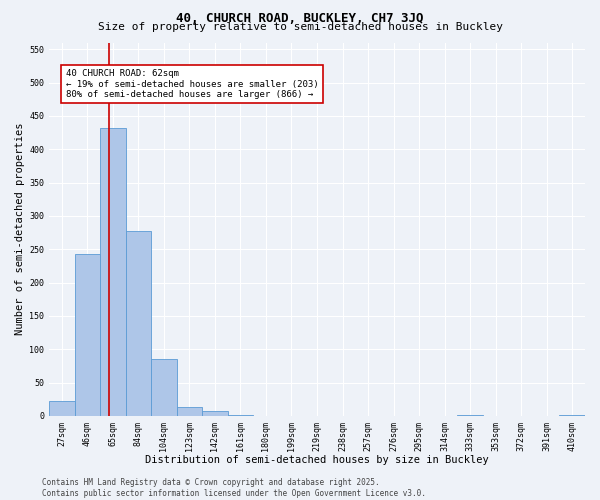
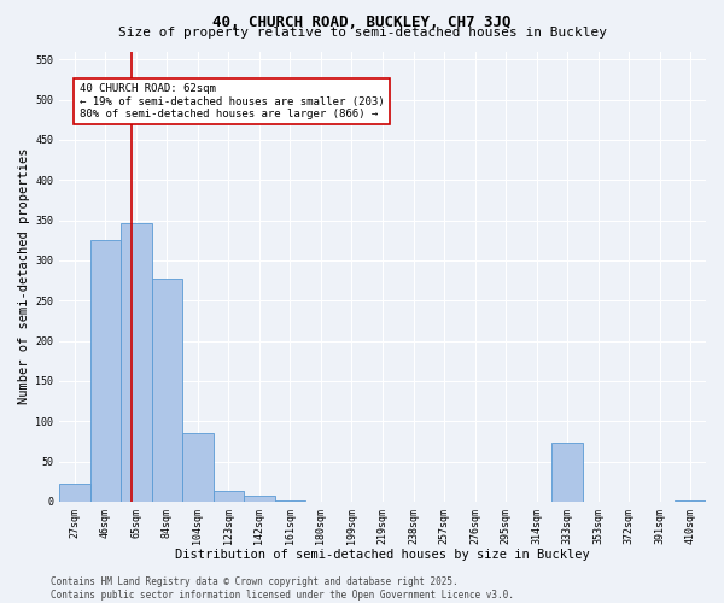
46sqm: 243 -> 326
65sqm: 432 -> 346
333sqm: 2 -> 74
